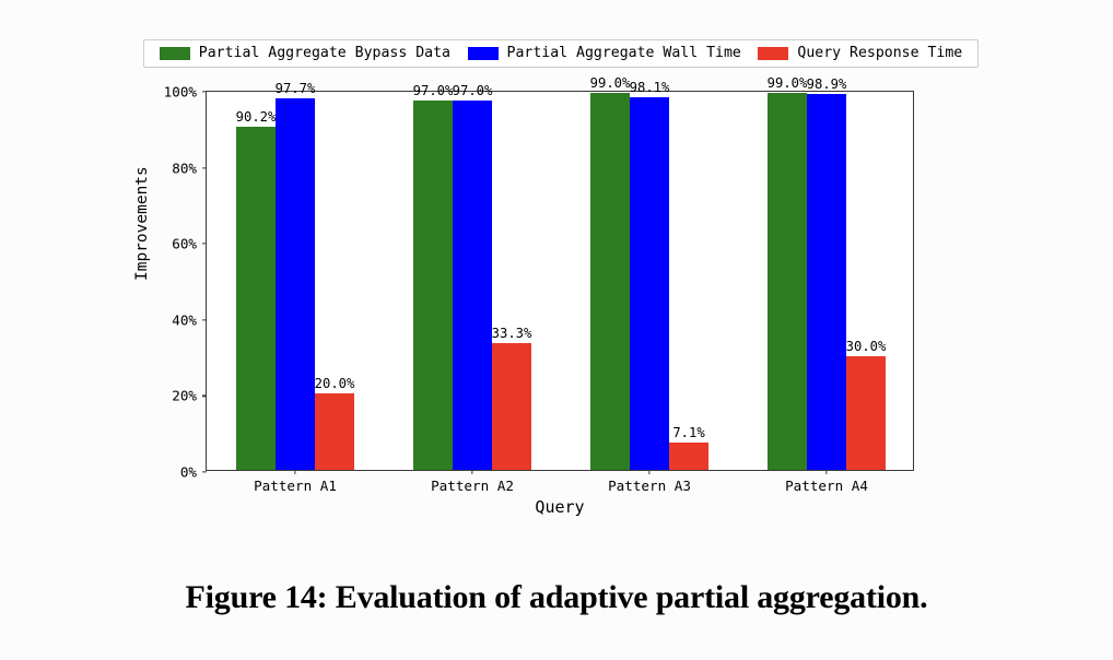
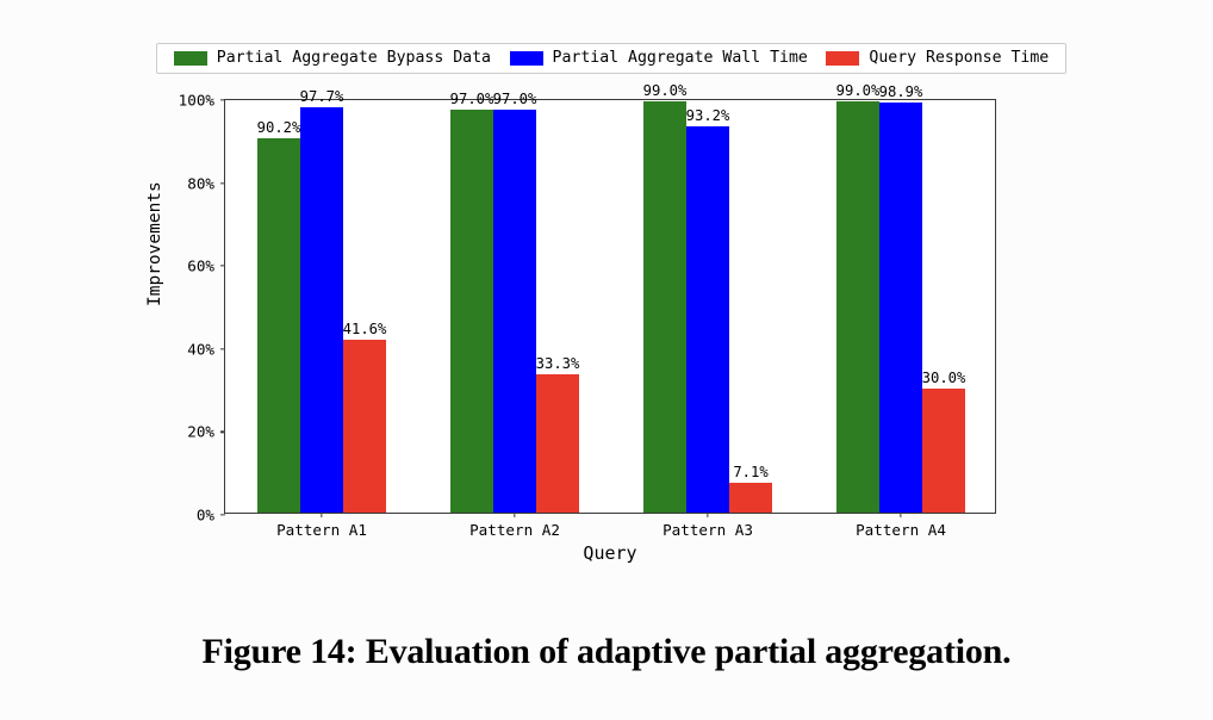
Query Response Time/Pattern A1: 20.0% -> 41.6%
Partial Aggregate Wall Time/Pattern A3: 98.1% -> 93.2%
